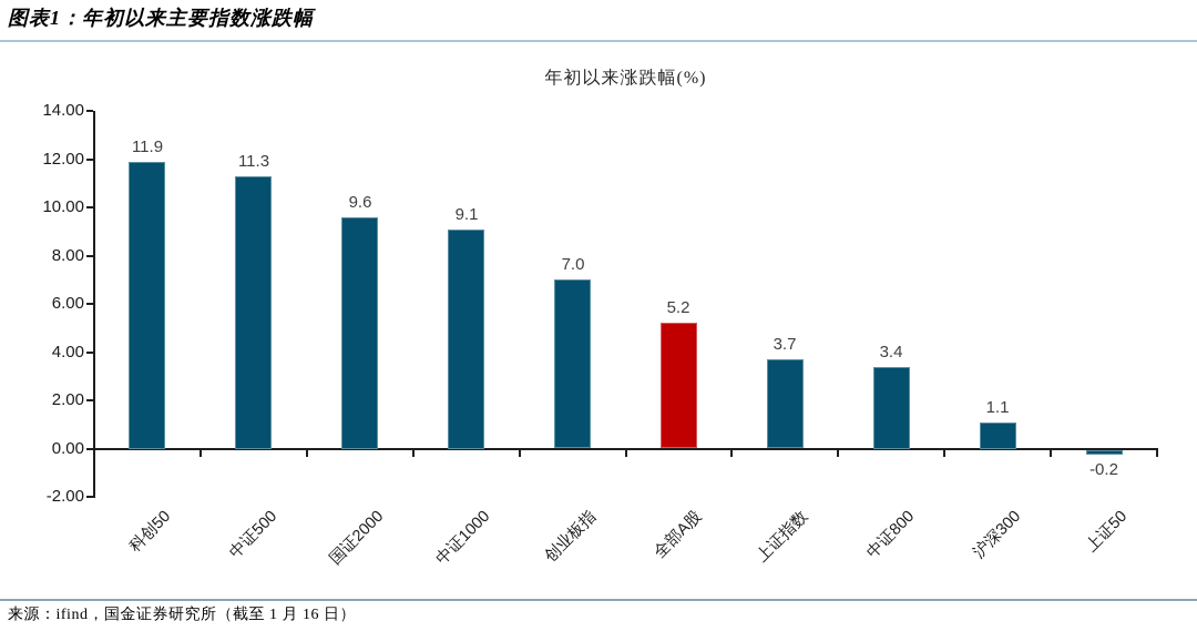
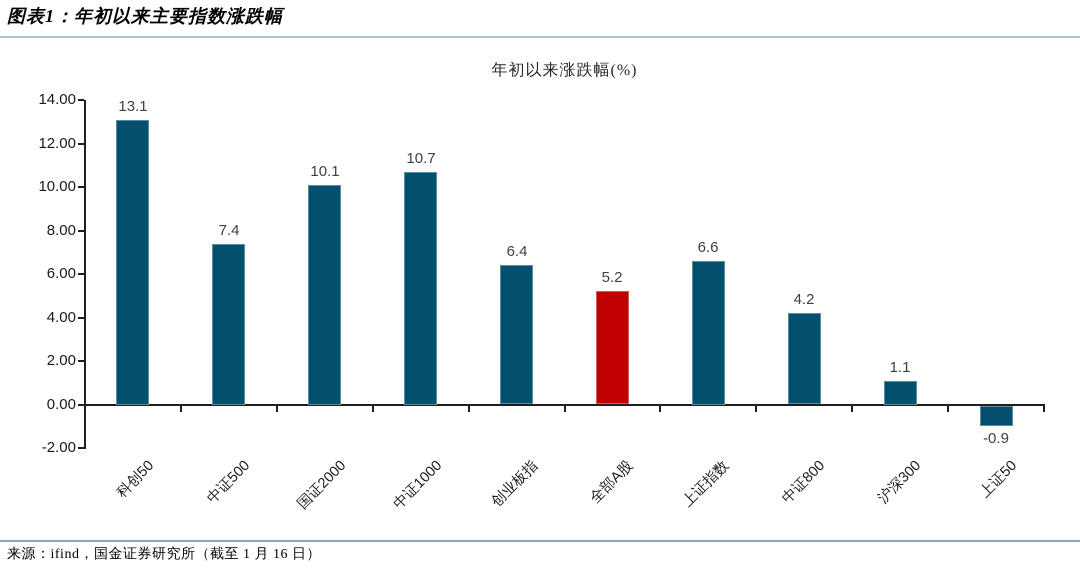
科创50: 11.9 -> 13.1
中证500: 11.3 -> 7.4
国证2000: 9.6 -> 10.1
中证1000: 9.1 -> 10.7
创业板指: 7.0 -> 6.4
上证指数: 3.7 -> 6.6
中证800: 3.4 -> 4.2
上证50: -0.2 -> -0.9
